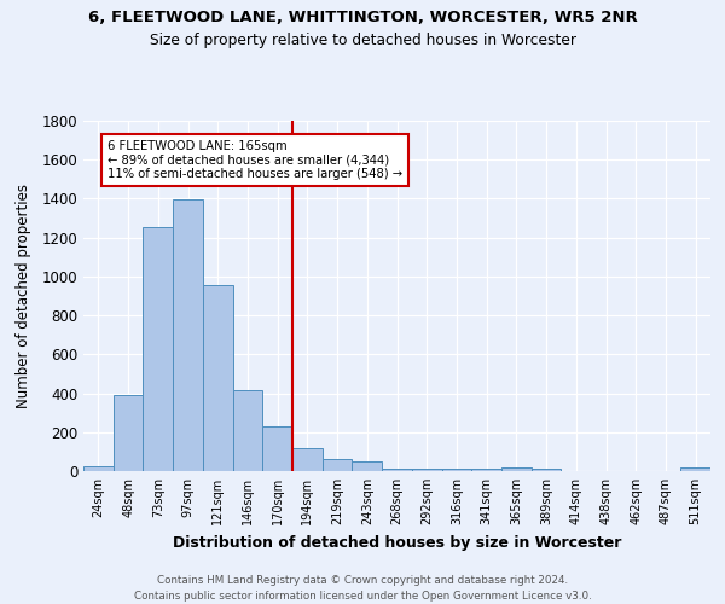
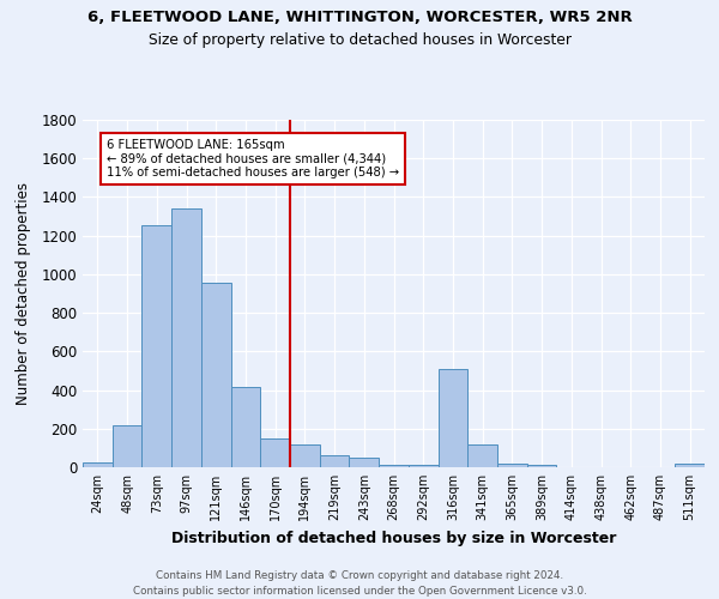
48sqm: 390 -> 220
97sqm: 1400 -> 1340
170sqm: 230 -> 150
316sqm: 10 -> 510
341sqm: 10 -> 120
